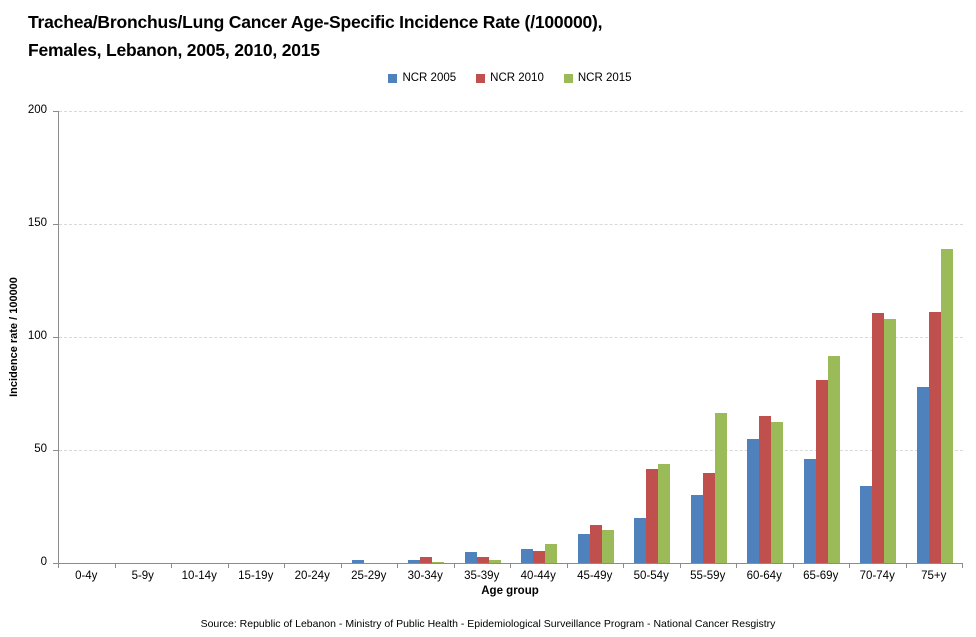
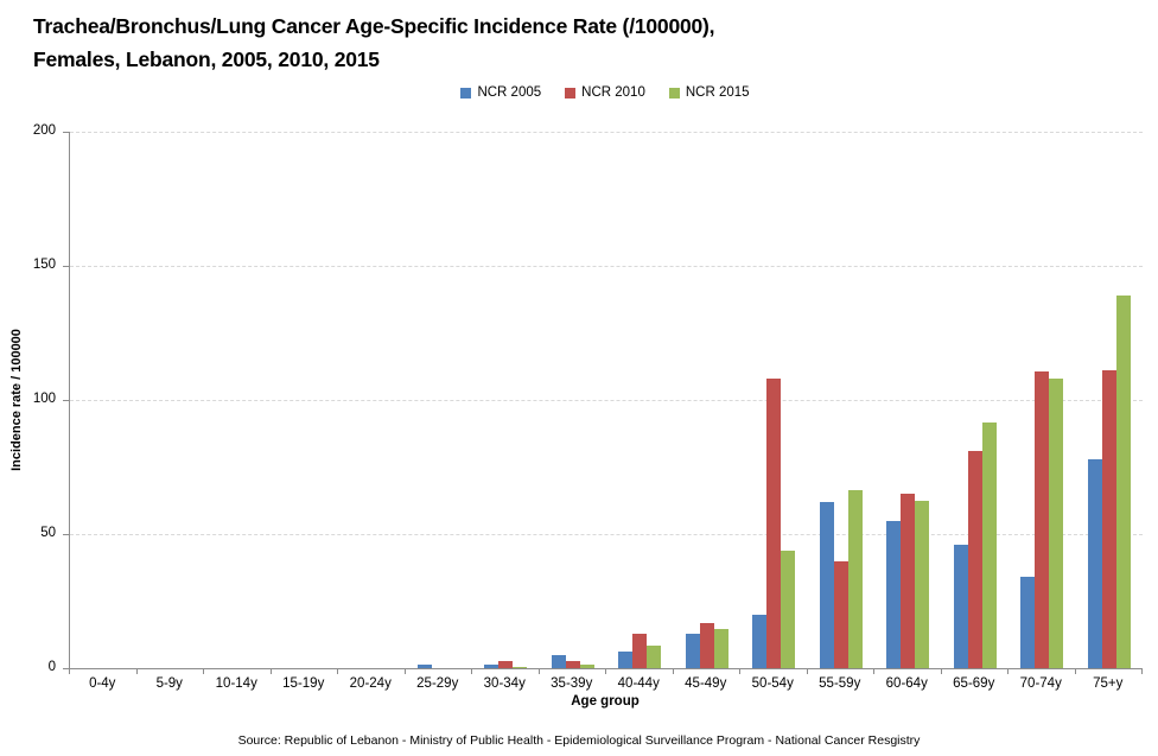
NCR 2010/40-44y: 6 -> 13
NCR 2010/50-54y: 42 -> 108
NCR 2005/55-59y: 30 -> 62
